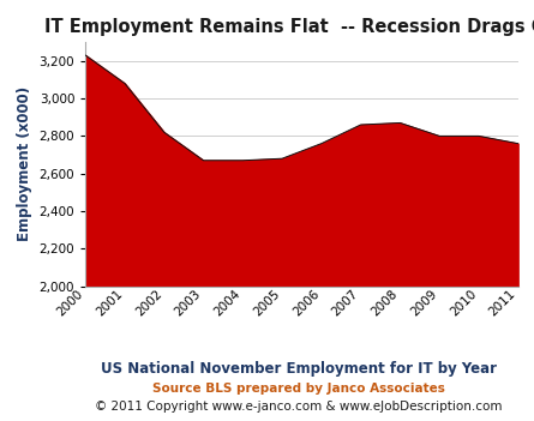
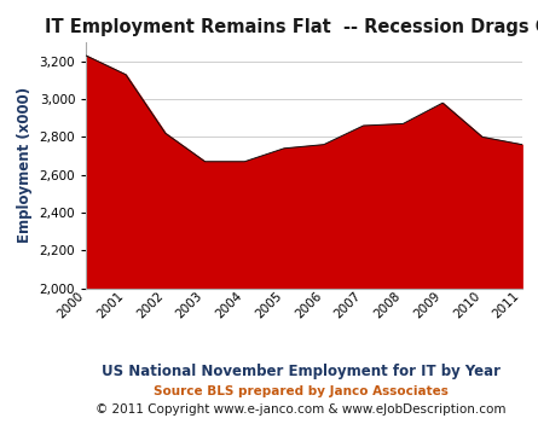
2001: 3,080 -> 3,130
2005: 2,680 -> 2,740
2009: 2,800 -> 2,980
